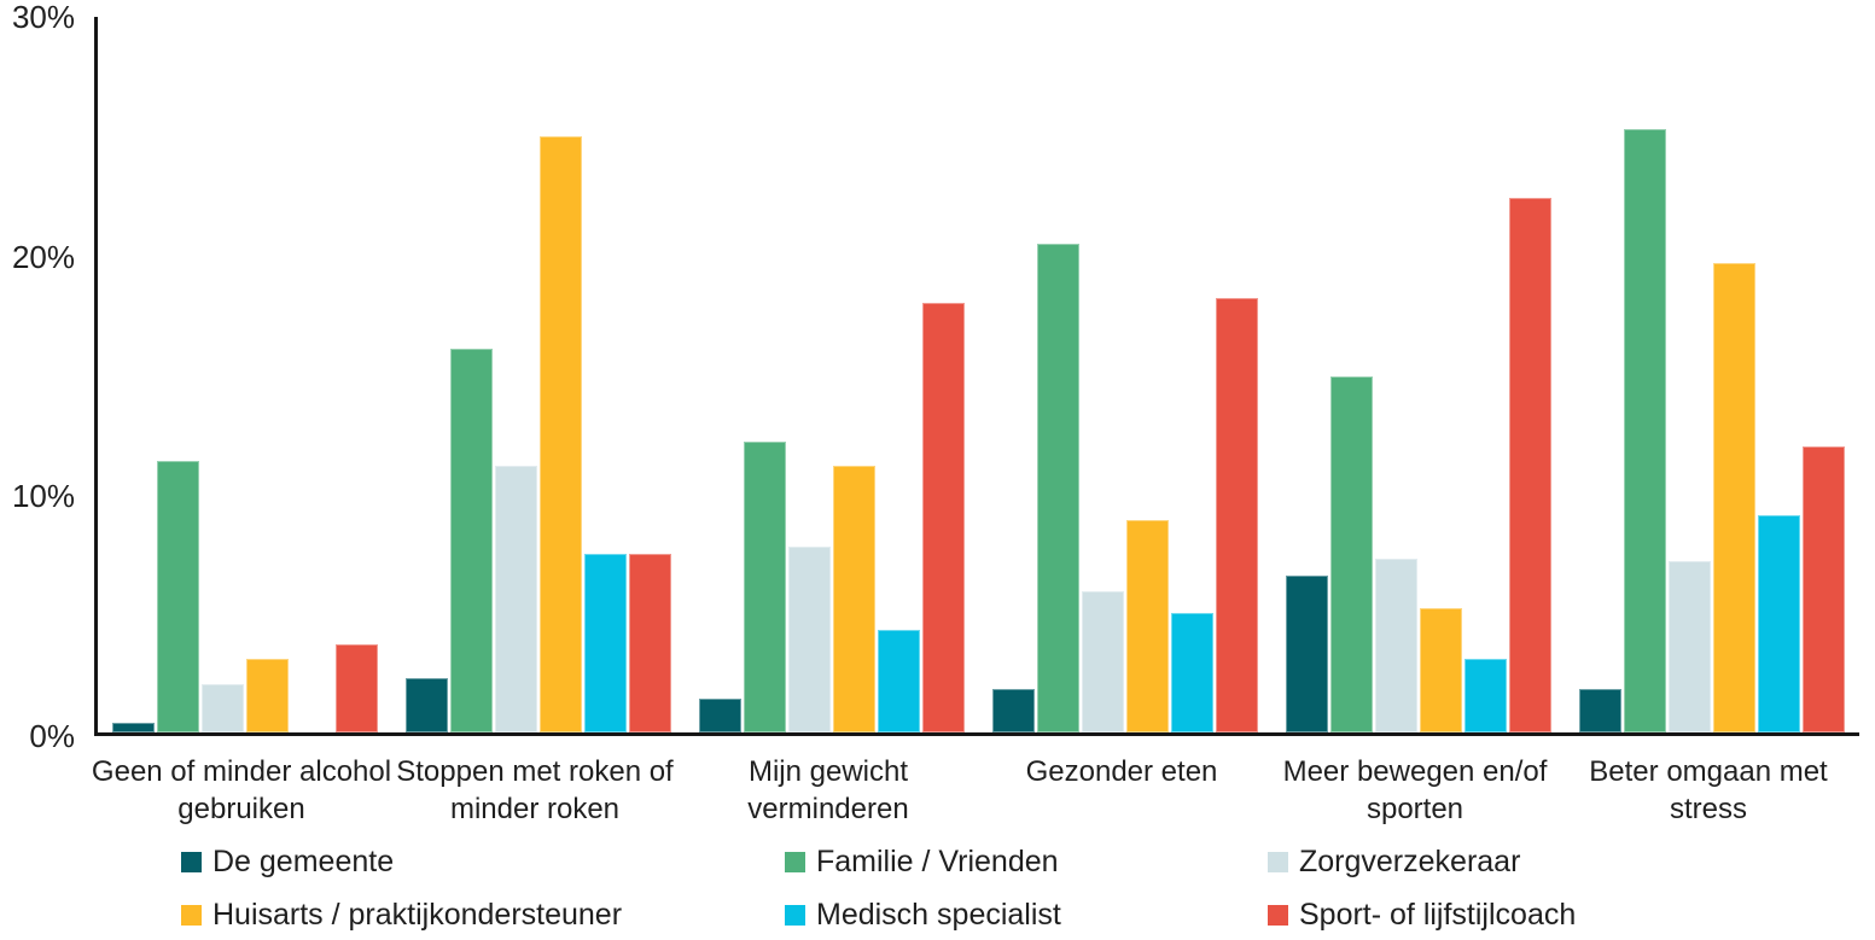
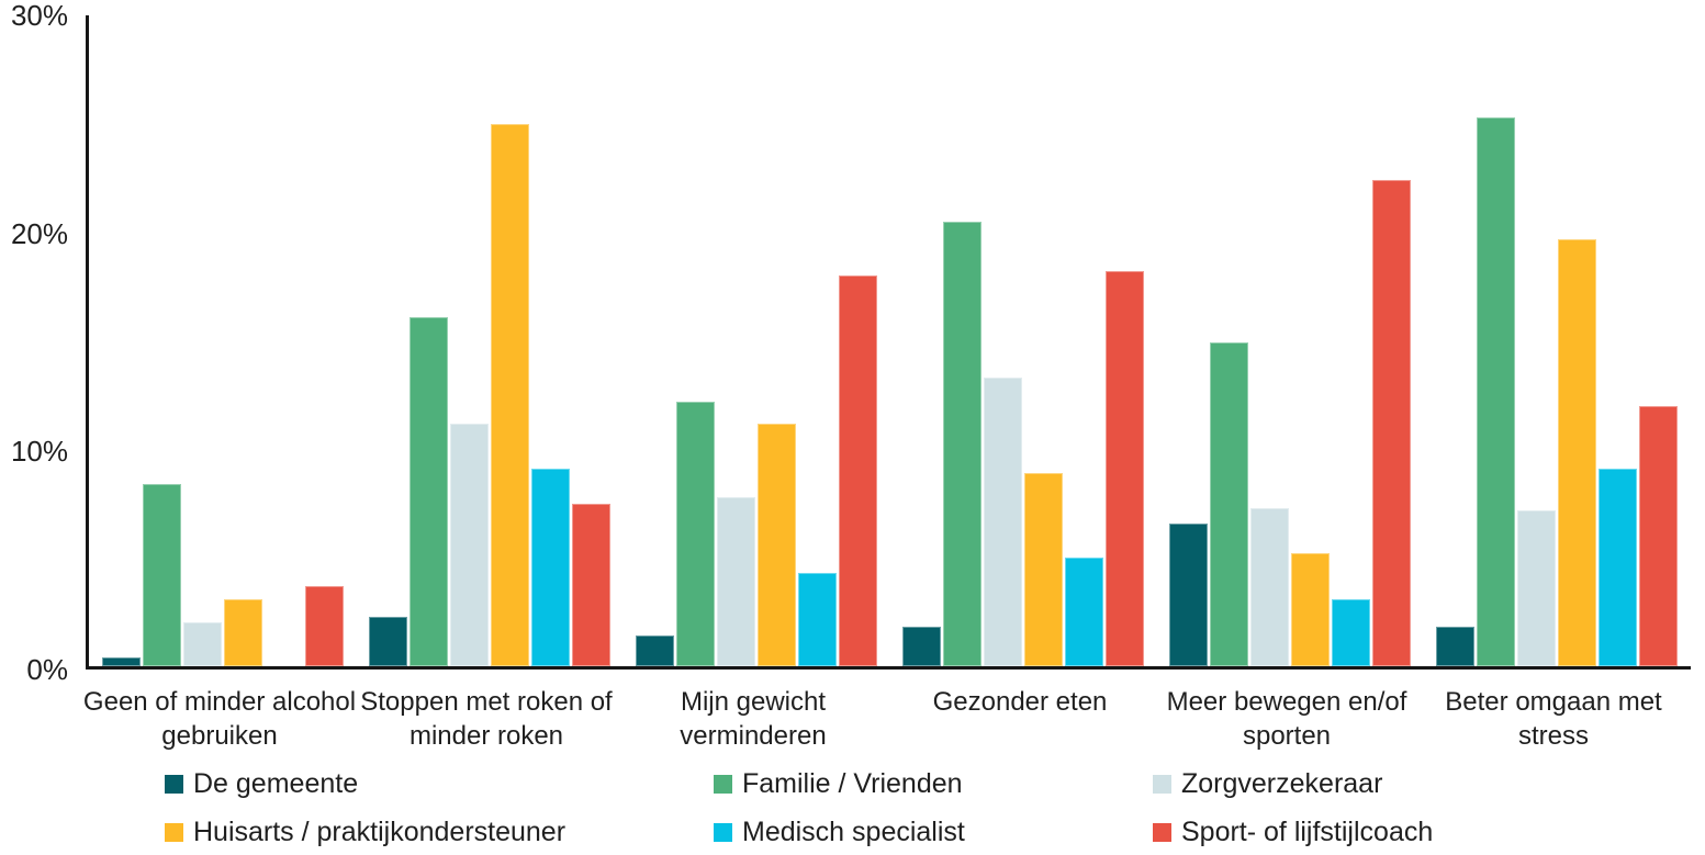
Familie / Vrienden/Geen of minder alcohol gebruiken: 11.4% -> 8.4%
Medisch specialist/Stoppen met roken of minder roken: 7.5% -> 9.1%
Zorgverzekeraar/Gezonder eten: 5.9% -> 13.3%
